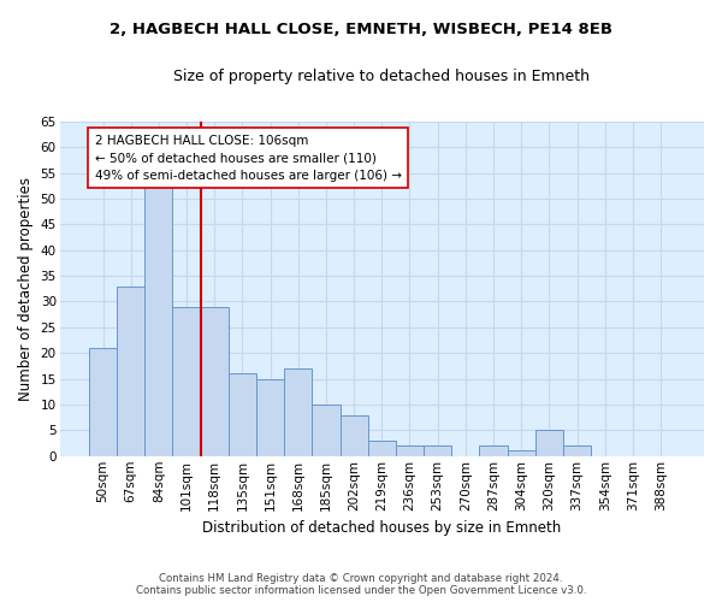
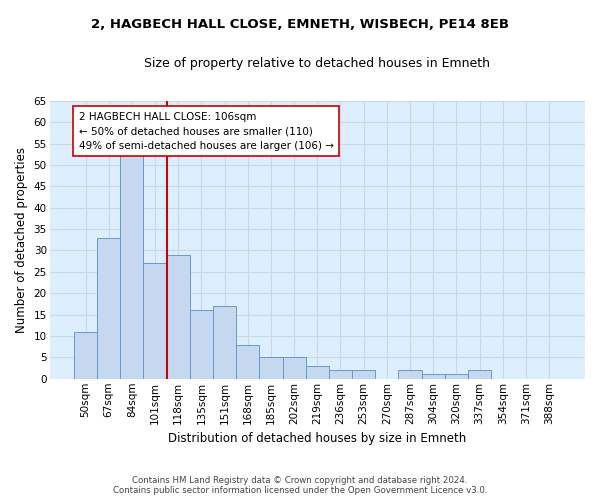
50sqm: 21 -> 11
101sqm: 29 -> 27
151sqm: 15 -> 17
168sqm: 17 -> 8
185sqm: 10 -> 5
202sqm: 8 -> 5
320sqm: 5 -> 1
